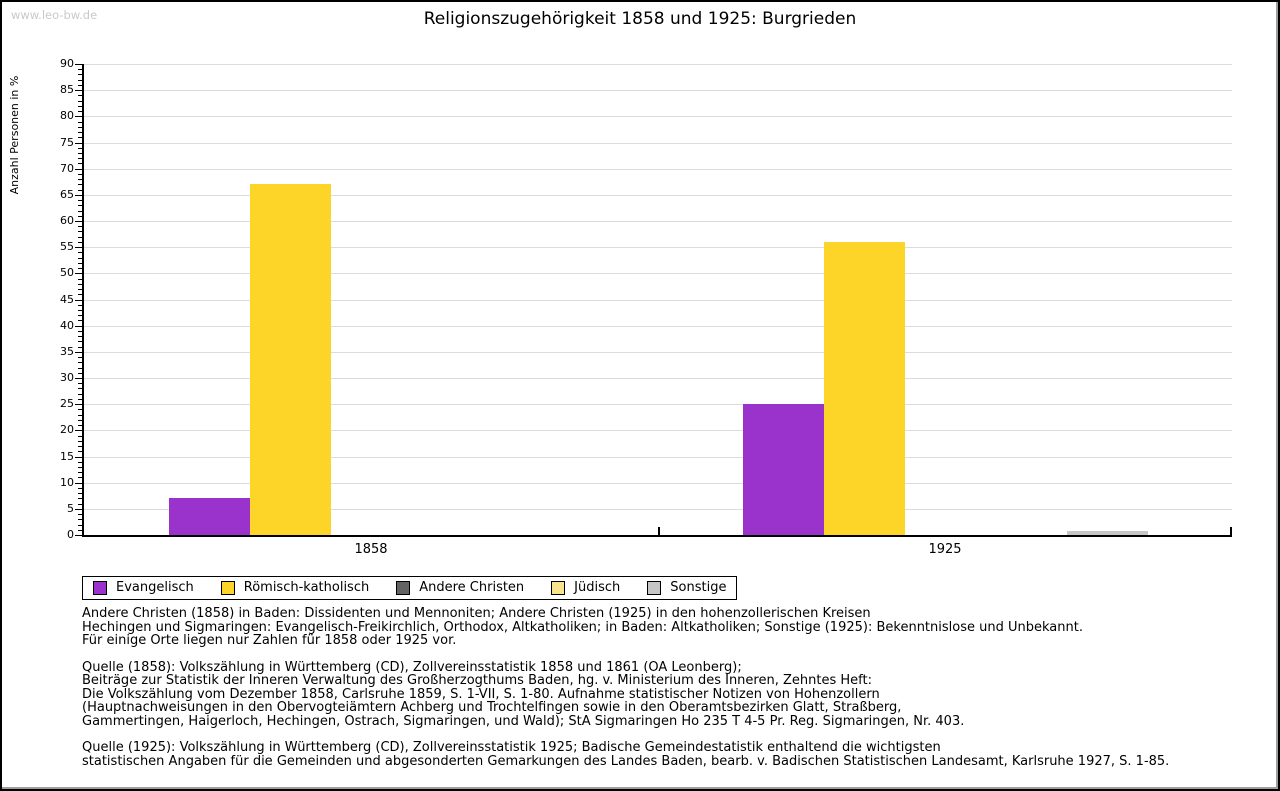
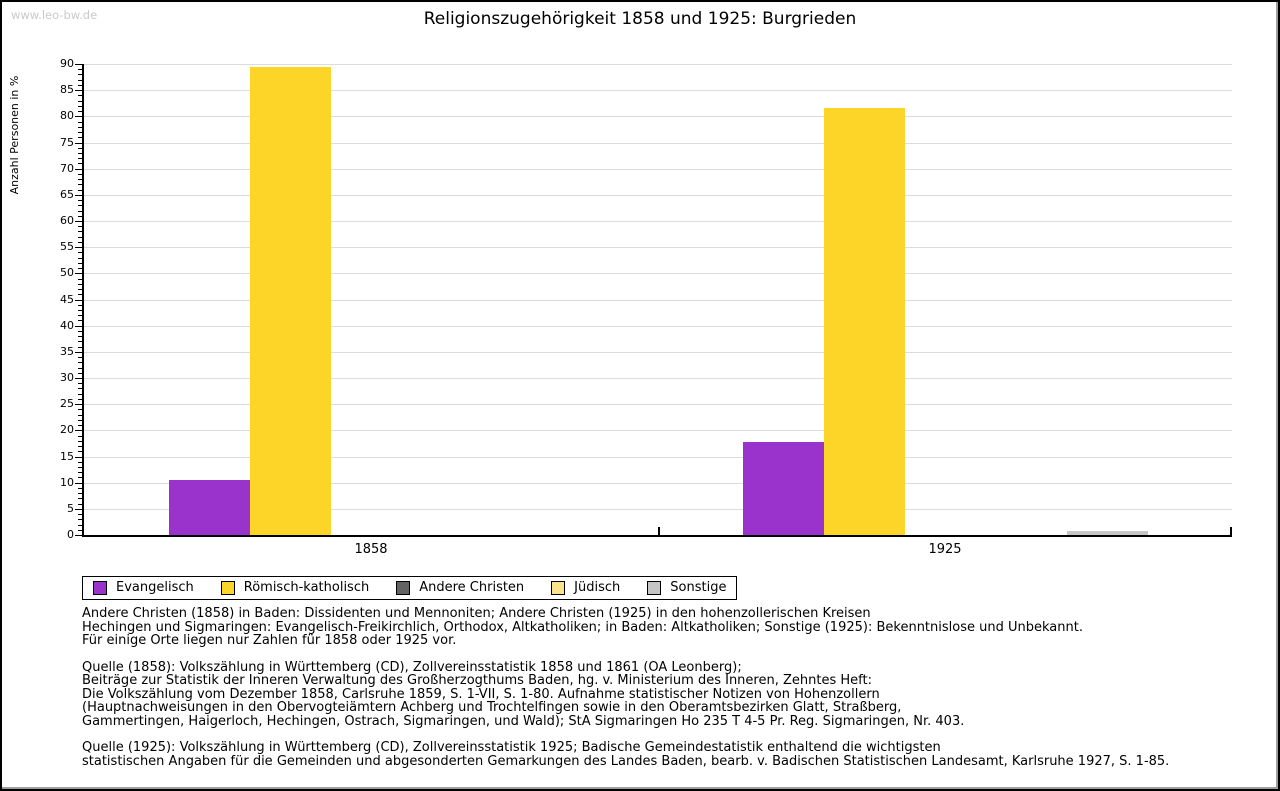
Evangelisch/1858: 7 -> 11
Römisch-katholisch/1858: 67 -> 89
Evangelisch/1925: 25 -> 18
Römisch-katholisch/1925: 56 -> 82
